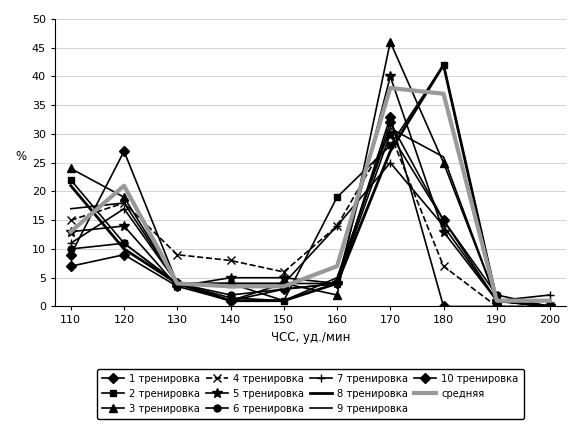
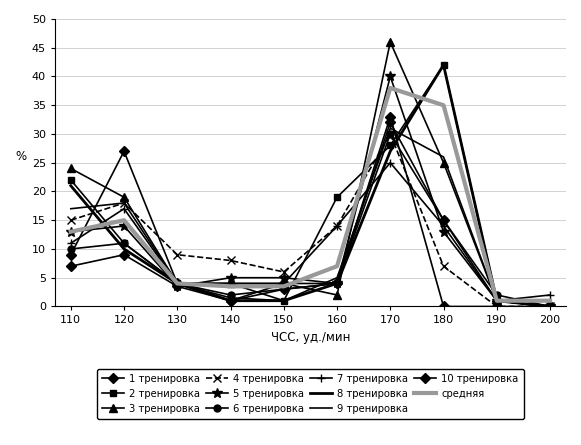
средняя/120: 21.0 -> 15.0
средняя/180: 37.0 -> 35.0
